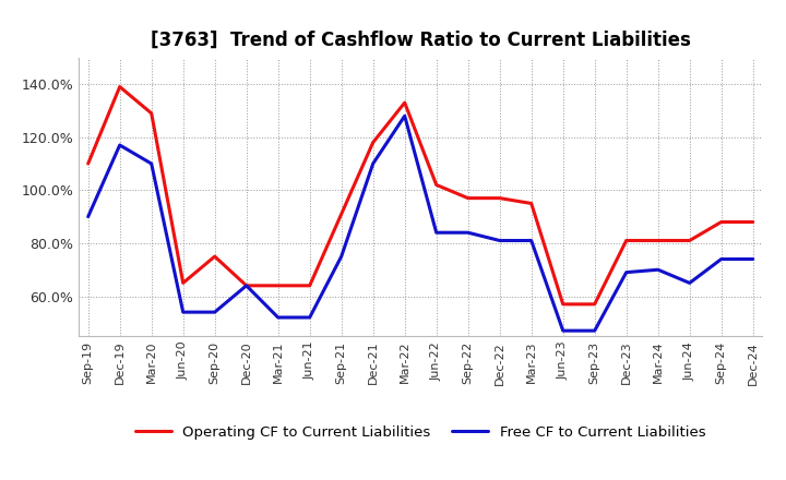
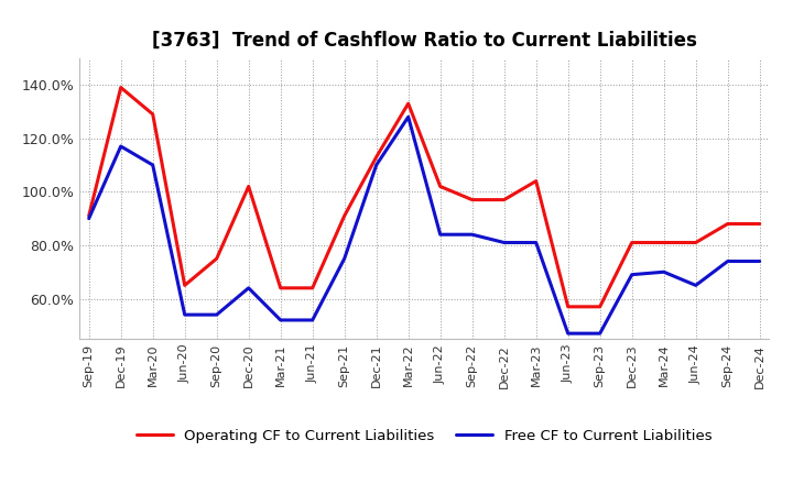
Operating CF to Current Liabilities/Sep-19: 110% -> 91%
Operating CF to Current Liabilities/Dec-20: 64% -> 102%
Operating CF to Current Liabilities/Dec-21: 118% -> 113%
Operating CF to Current Liabilities/Mar-23: 95% -> 104%
